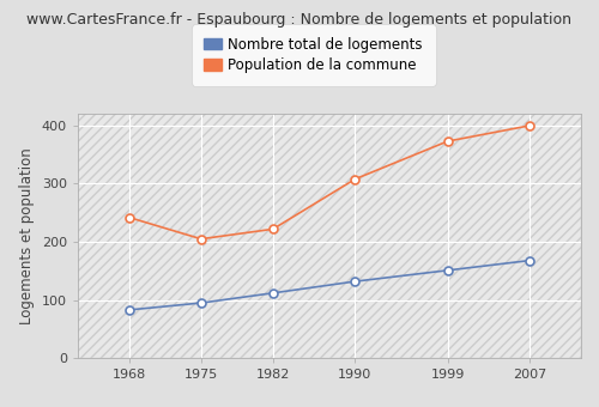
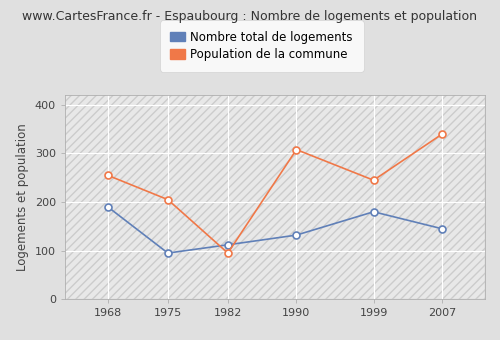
Nombre total de logements/1968: 83 -> 190
Population de la commune/1968: 242 -> 255
Population de la commune/1982: 222 -> 95
Nombre total de logements/1999: 151 -> 180
Population de la commune/1999: 373 -> 245
Nombre total de logements/2007: 168 -> 145
Population de la commune/2007: 400 -> 340
